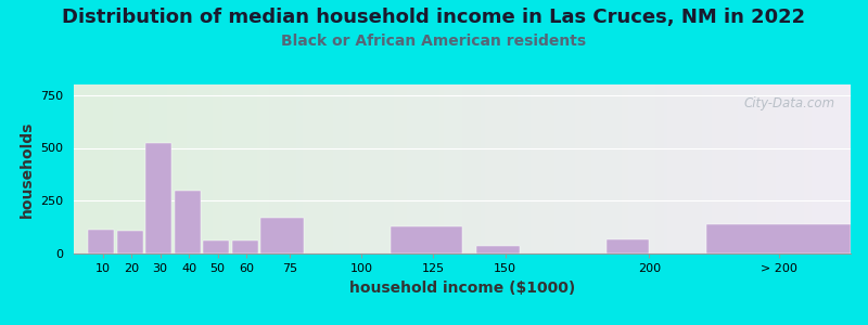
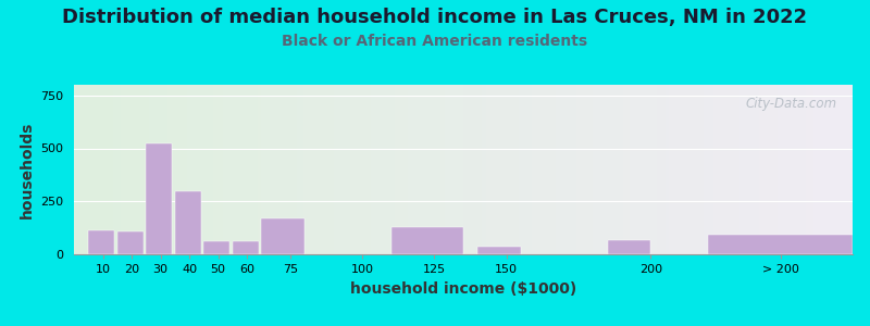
> 200: 140 -> 90
